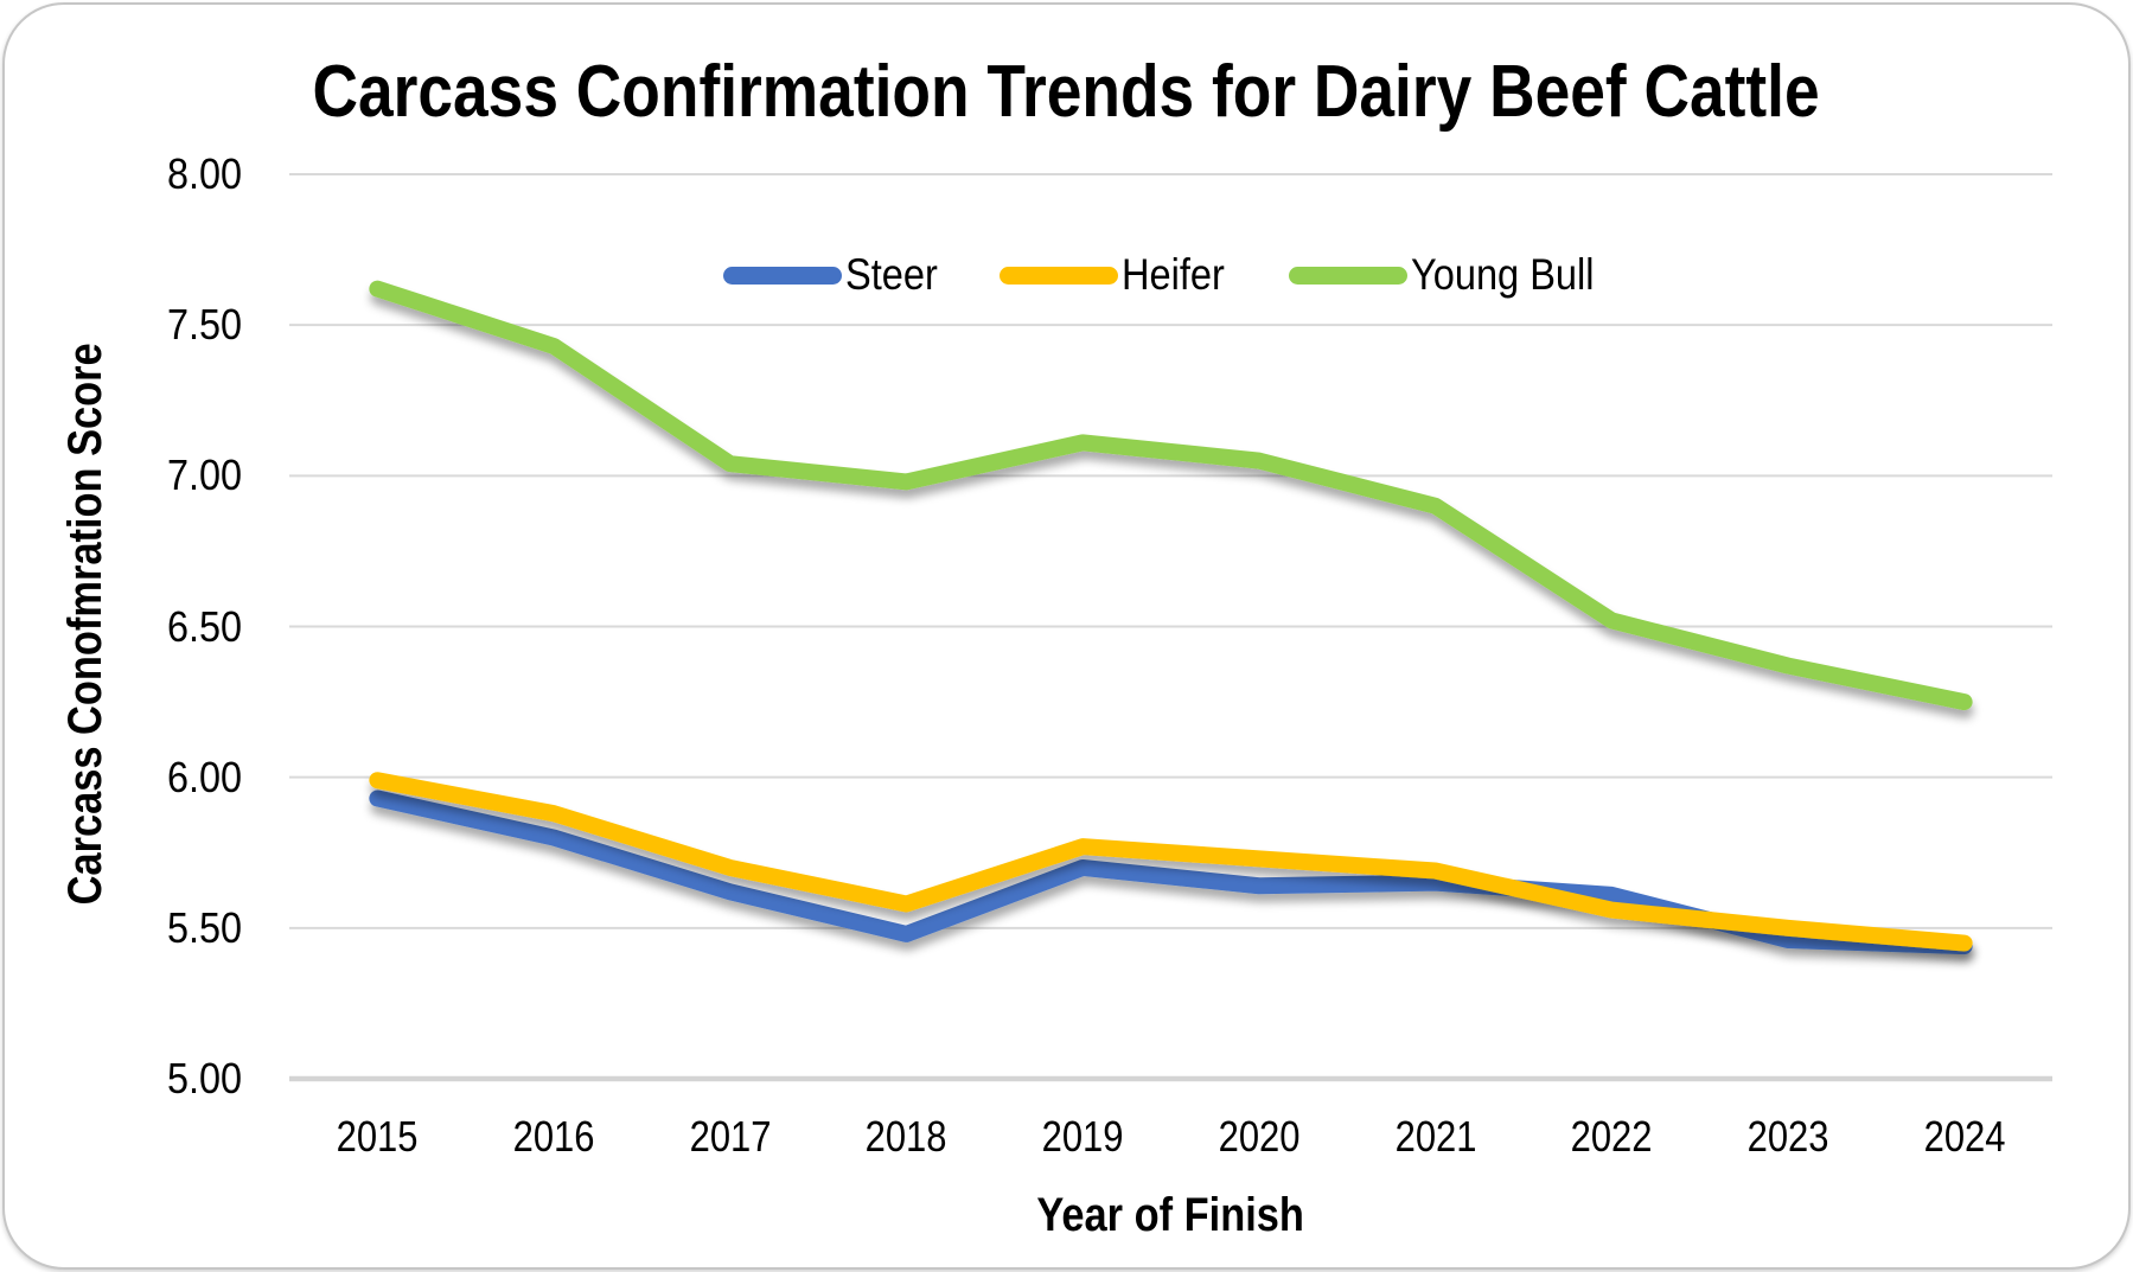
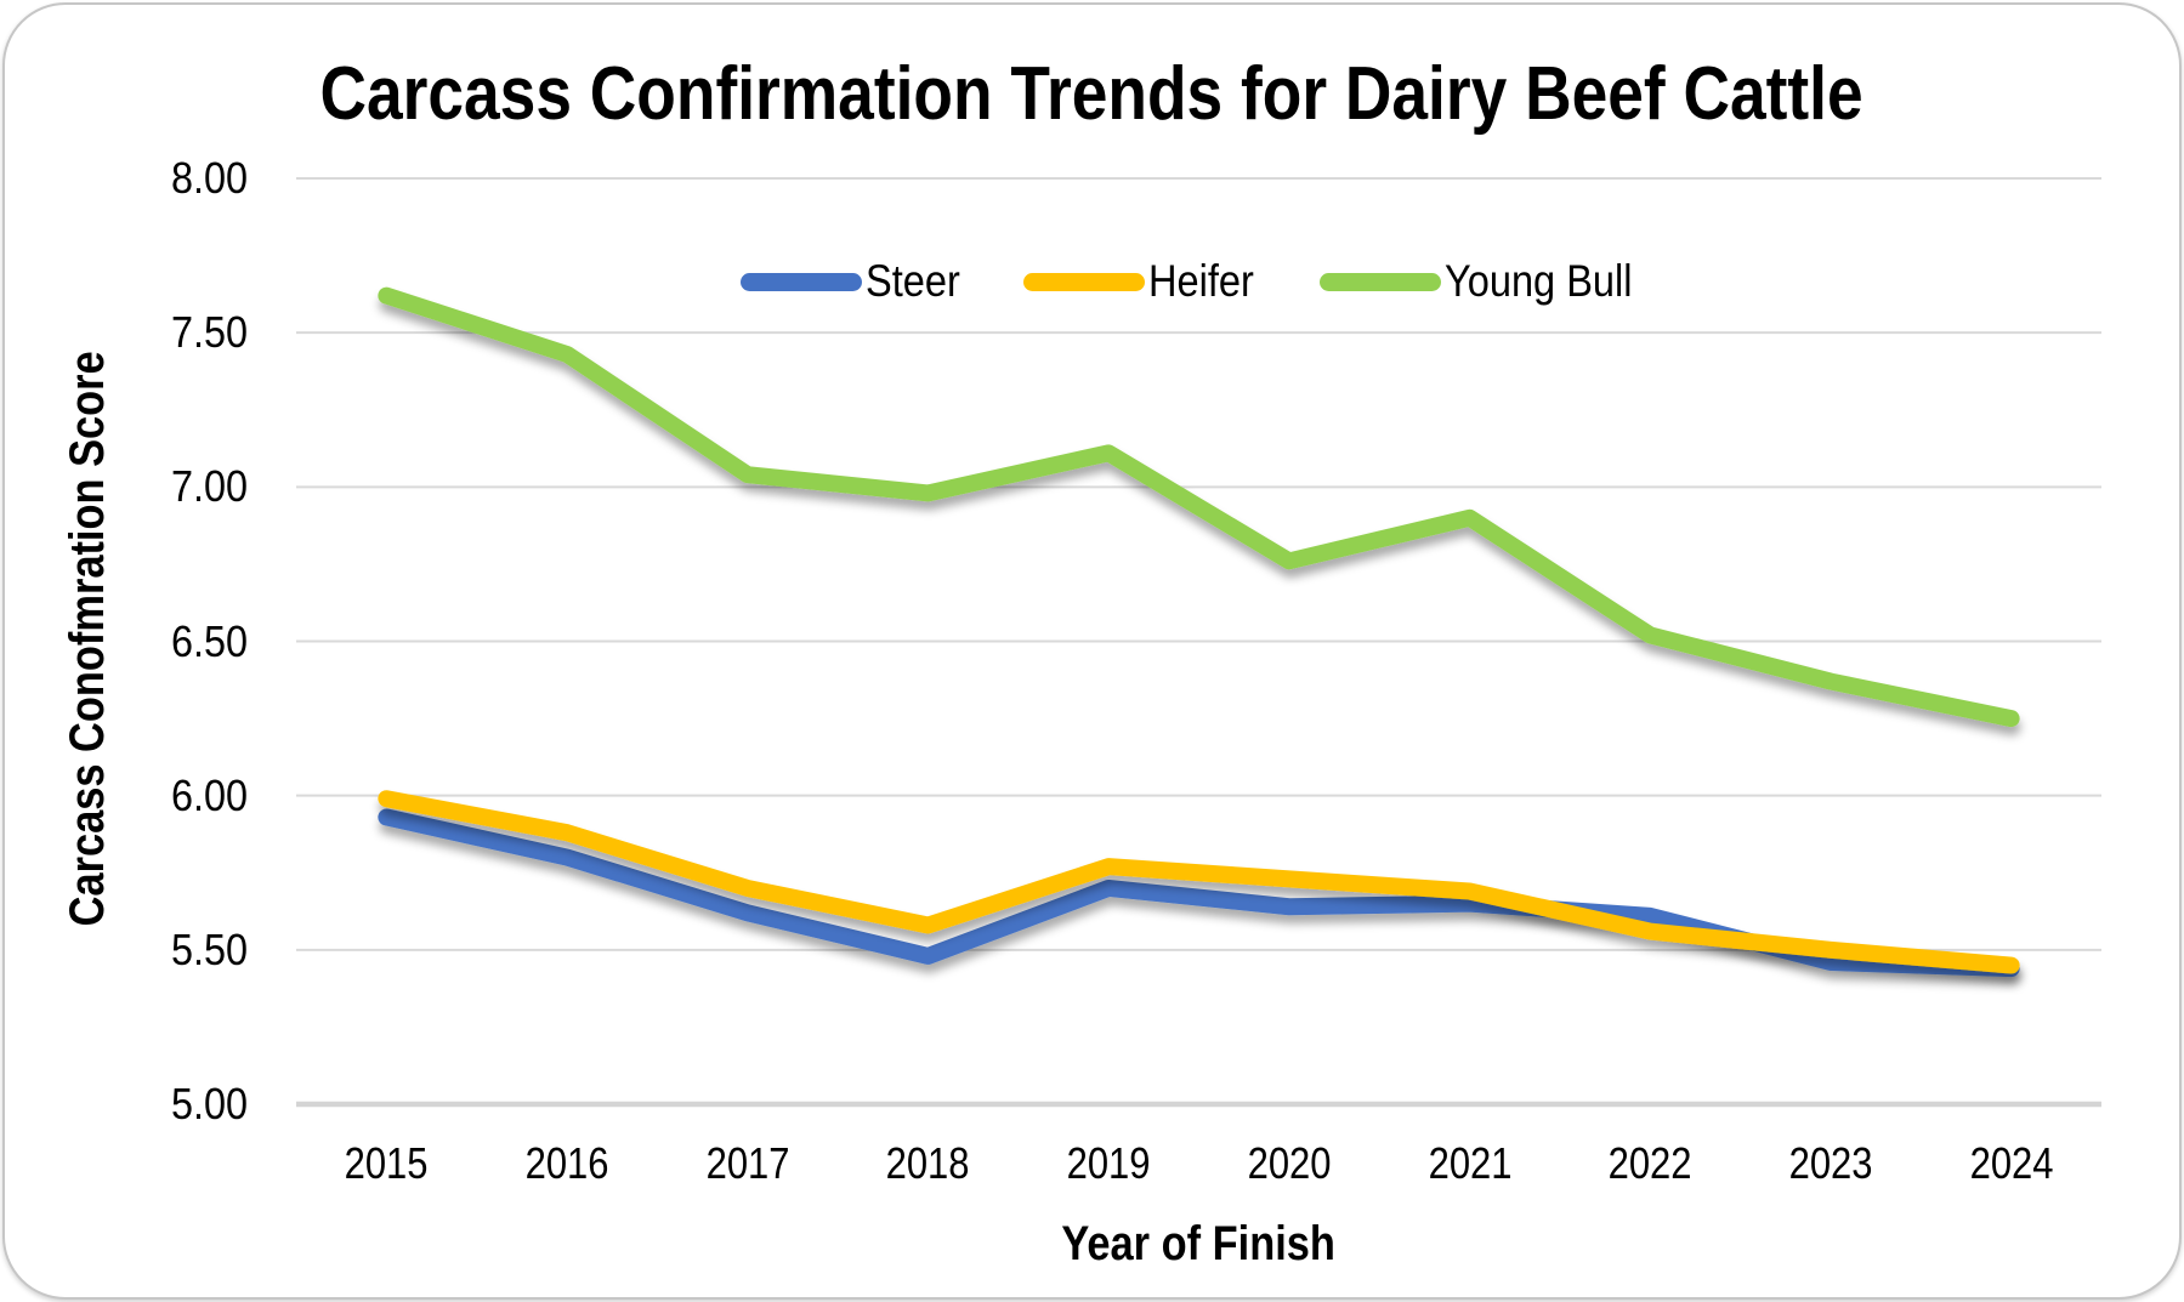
Young Bull/2020: 7.05 -> 6.76
